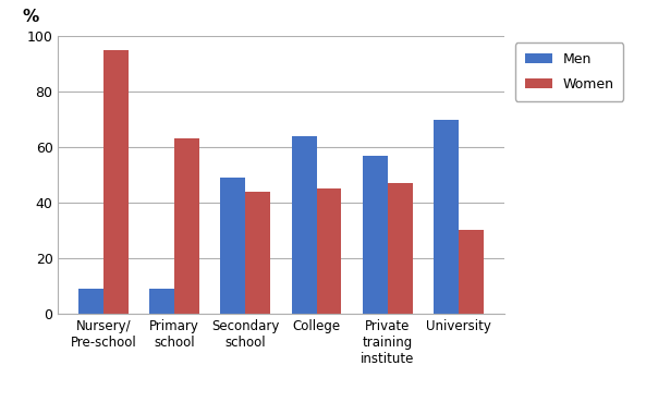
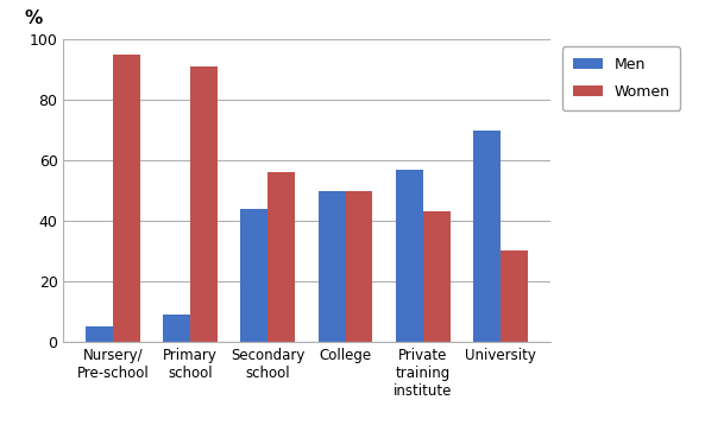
Men/Nursery/ Pre-school: 9 -> 5
Women/Primary school: 63 -> 91
Men/Secondary school: 49 -> 44
Women/Secondary school: 44 -> 56
Men/College: 64 -> 50
Women/College: 45 -> 50
Women/Private training institute: 47 -> 43
